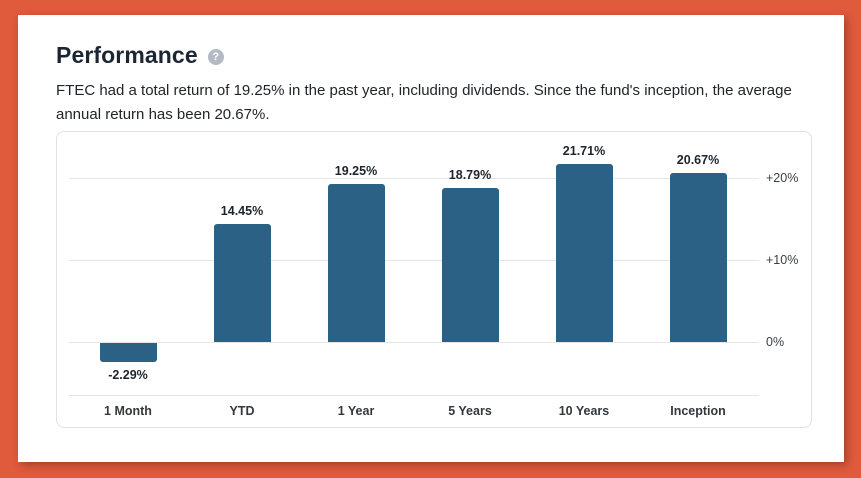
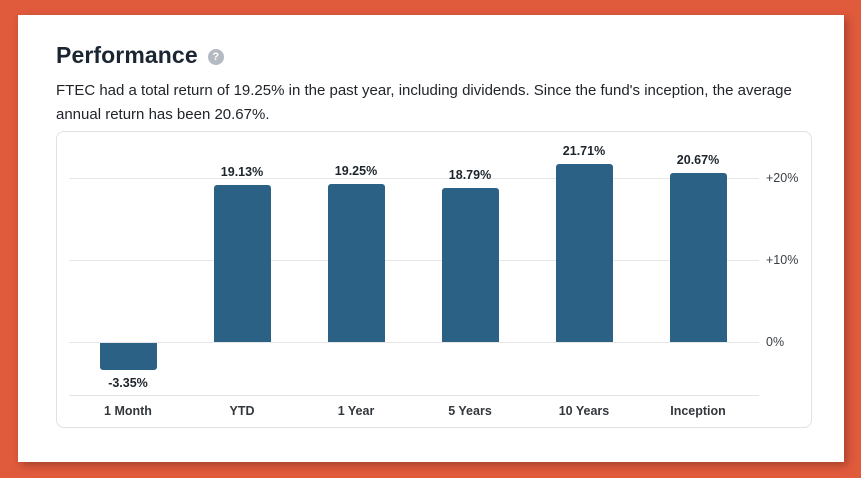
1 Month: -2.29% -> -3.35%
YTD: 14.45% -> 19.13%
